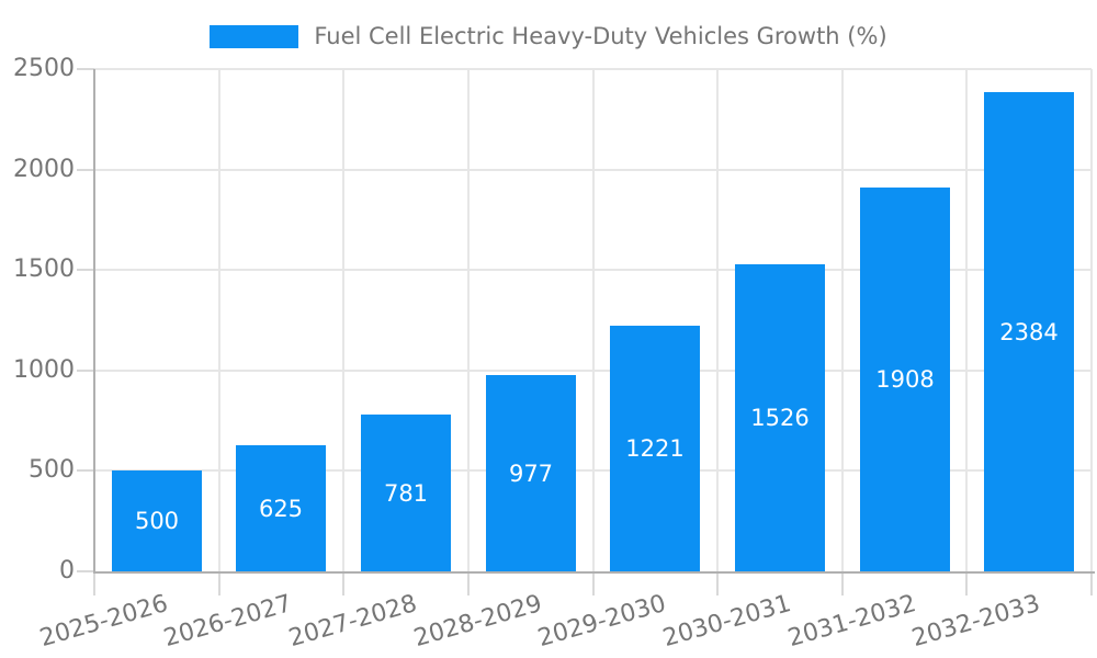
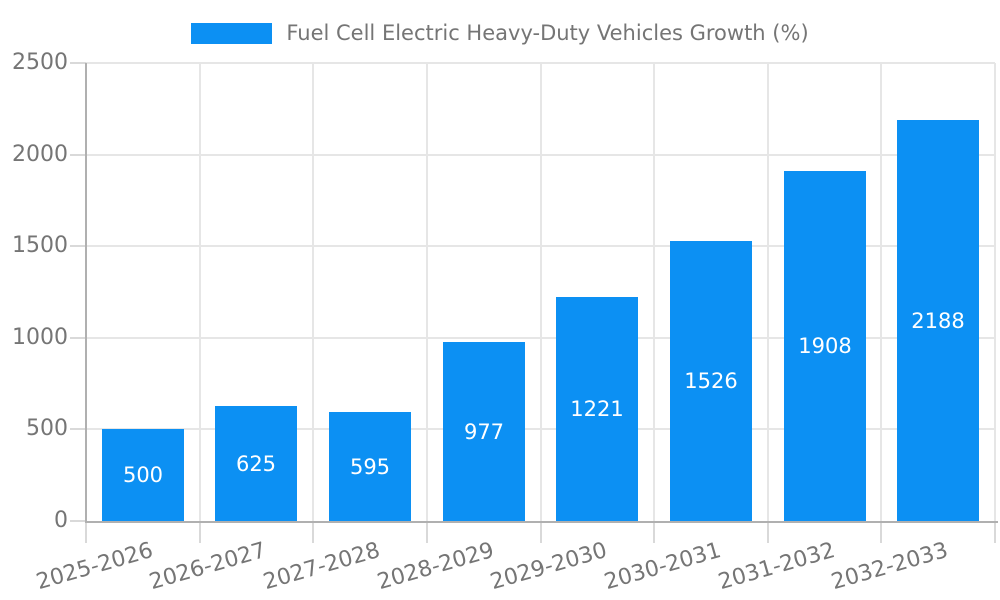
2027-2028: 781 -> 595
2032-2033: 2384 -> 2188
